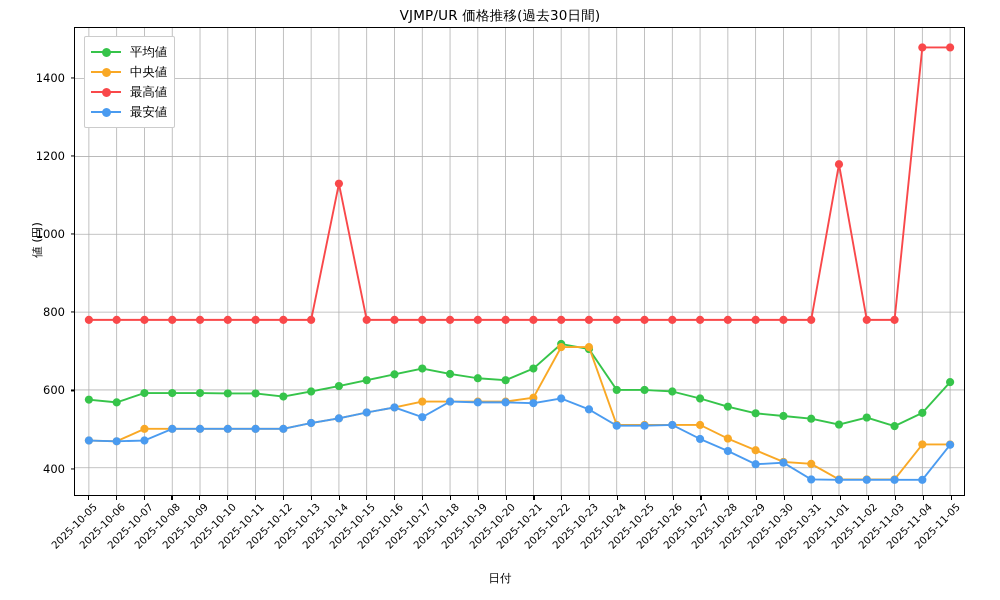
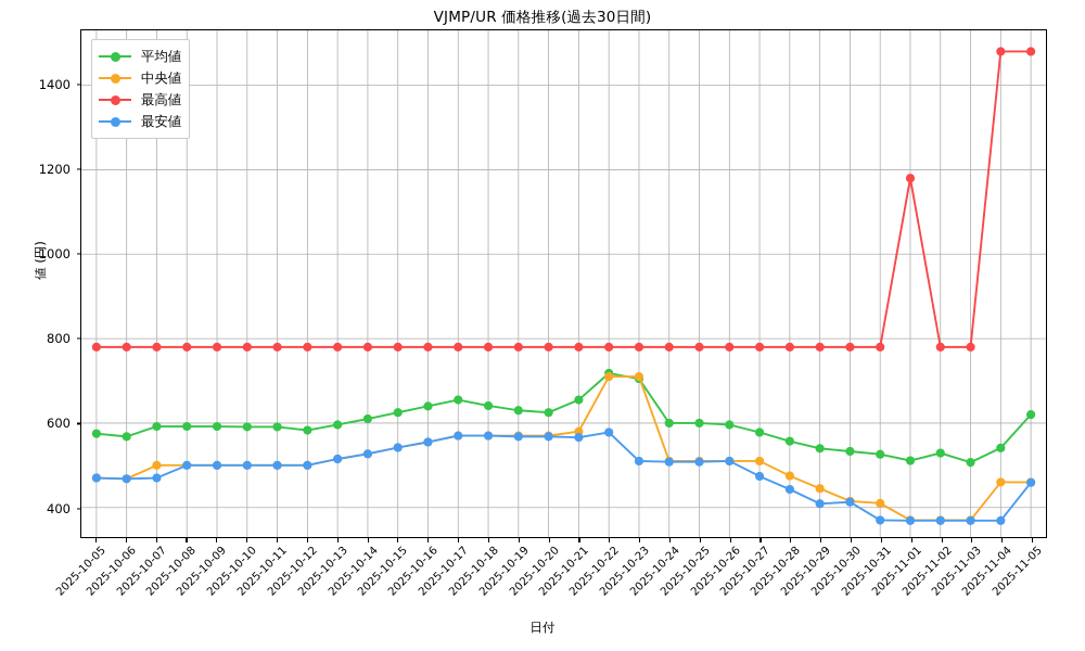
最高値/2025-10-14: 1130 -> 780
最安値/2025-10-17: 530 -> 570
最安値/2025-10-23: 550 -> 510
